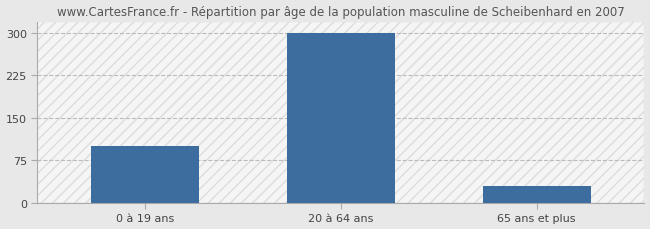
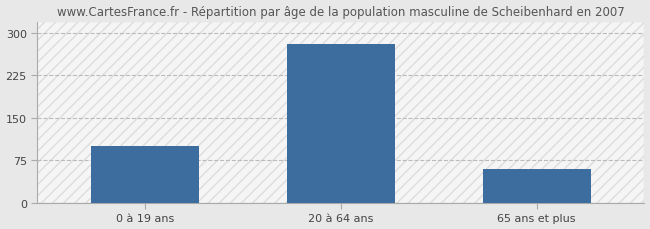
20 à 64 ans: 300 -> 280
65 ans et plus: 30 -> 60
